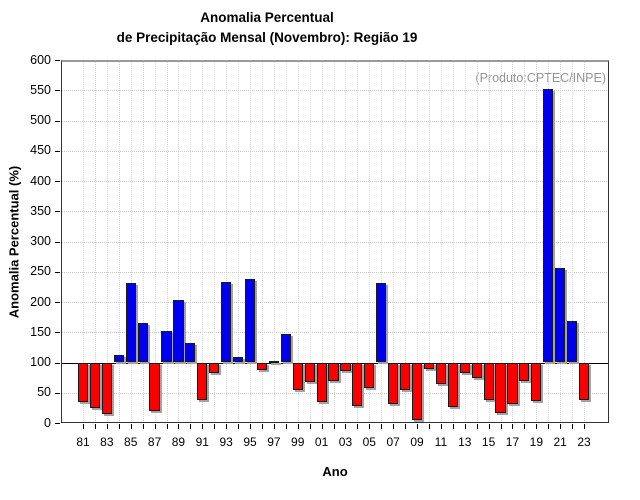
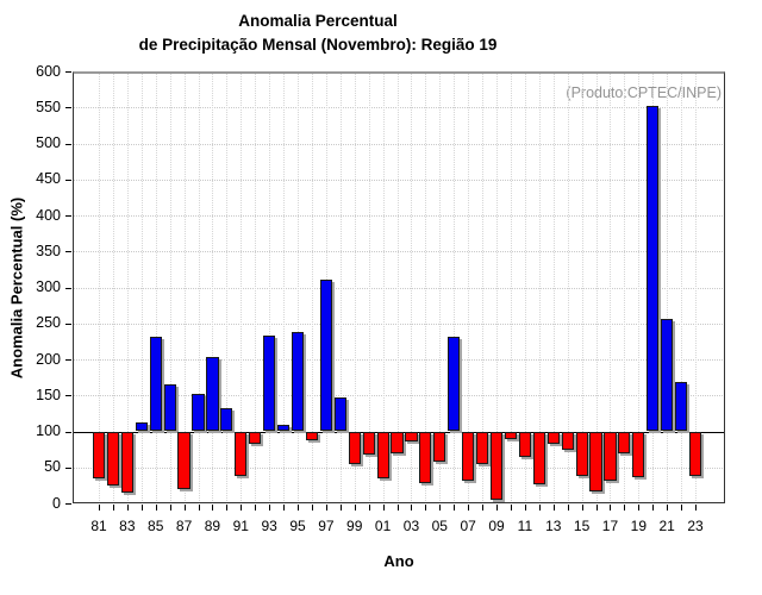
97: 100 -> 310
